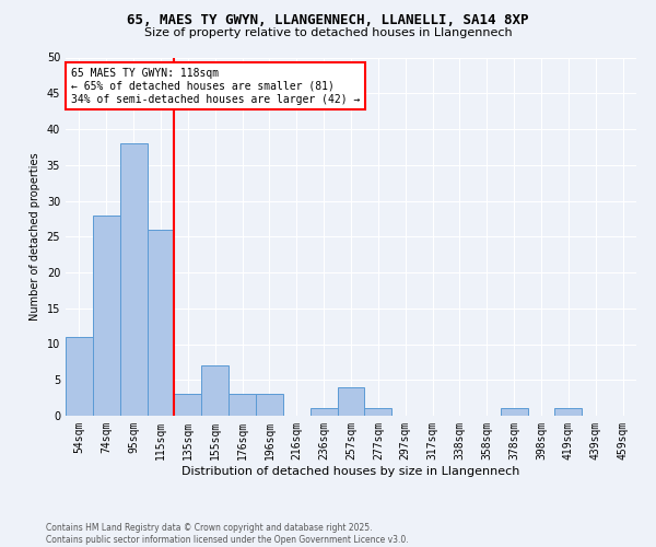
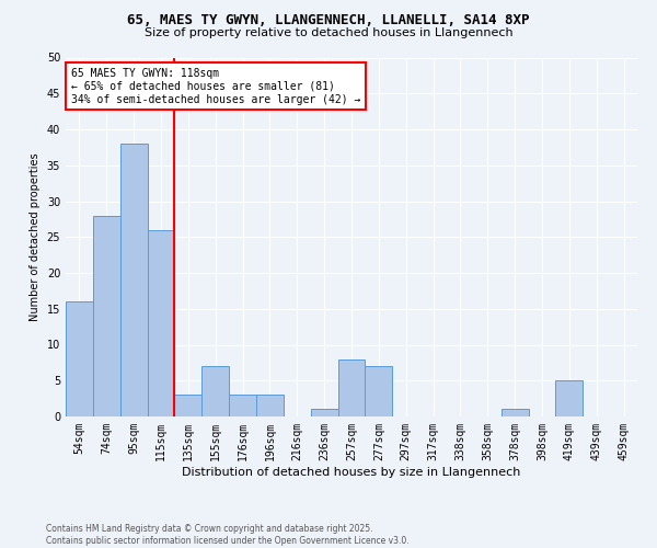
54sqm: 11 -> 16
257sqm: 4 -> 8
277sqm: 1 -> 7
419sqm: 1 -> 5
